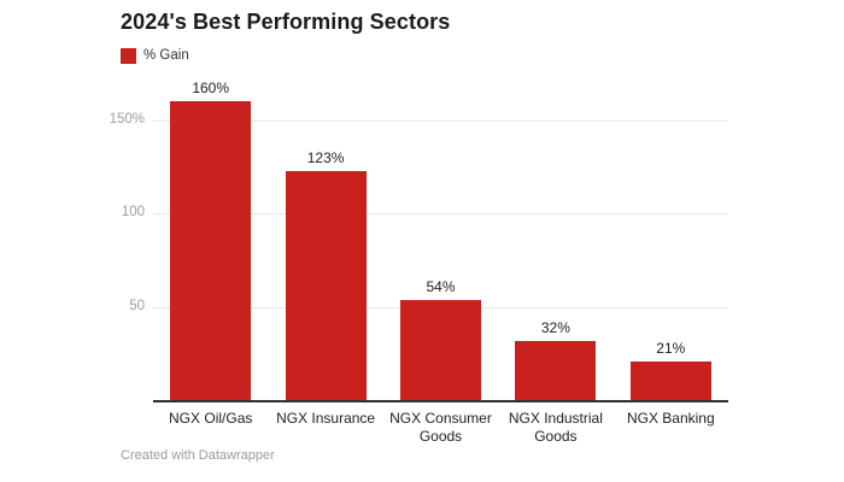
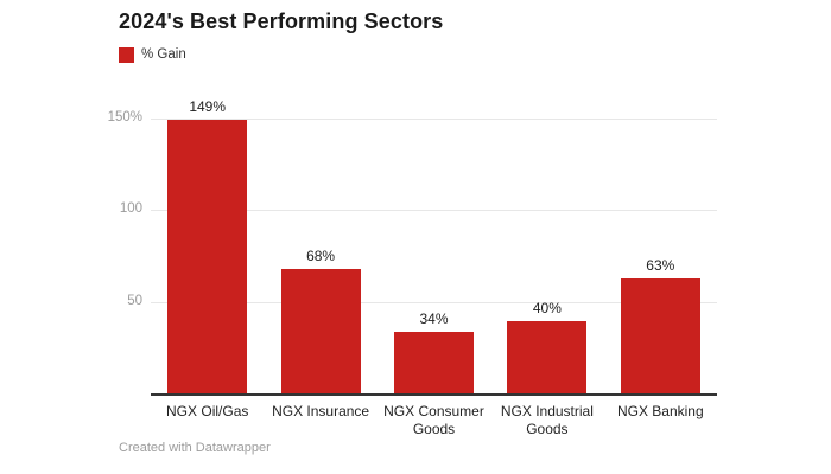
NGX Oil/Gas: 160% -> 149%
NGX Insurance: 123% -> 68%
NGX Consumer Goods: 54% -> 34%
NGX Industrial Goods: 32% -> 40%
NGX Banking: 21% -> 63%
